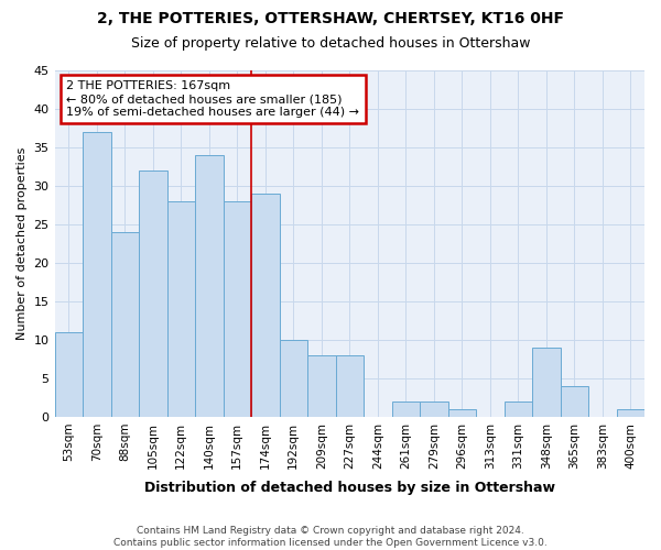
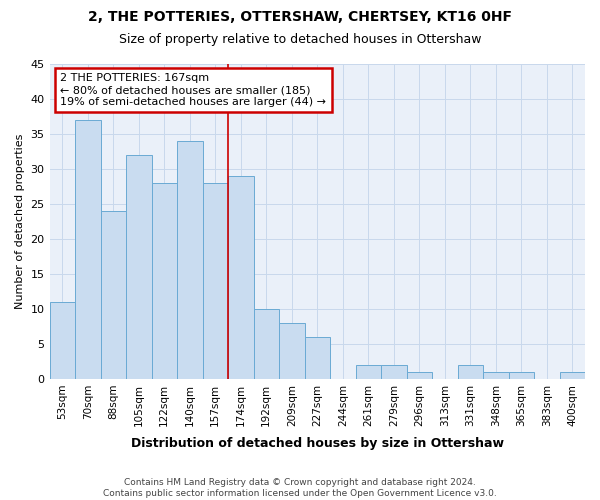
227sqm: 8 -> 6
348sqm: 9 -> 1
365sqm: 4 -> 1
